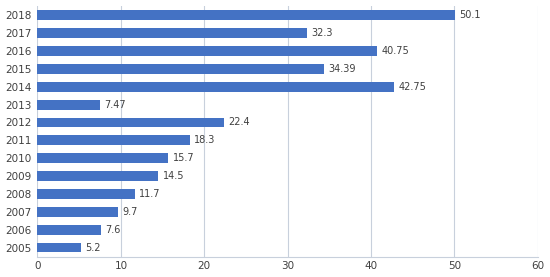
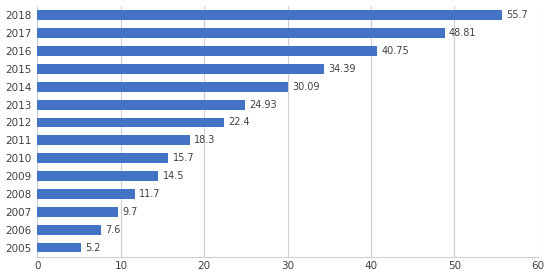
2018: 50.1 -> 55.7
2017: 32.3 -> 48.81
2014: 42.75 -> 30.09
2013: 7.47 -> 24.93
